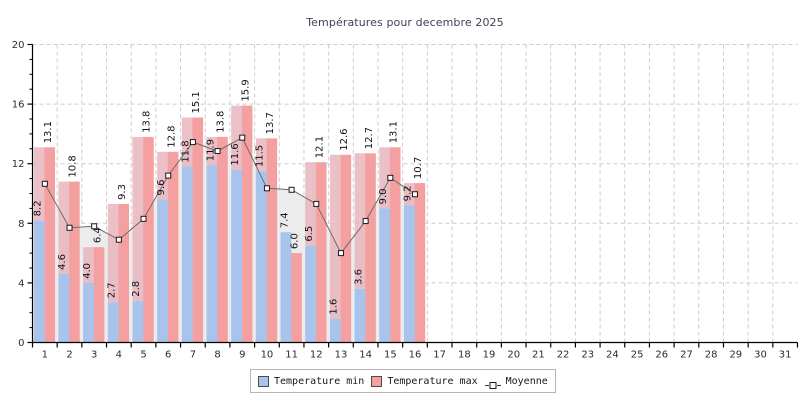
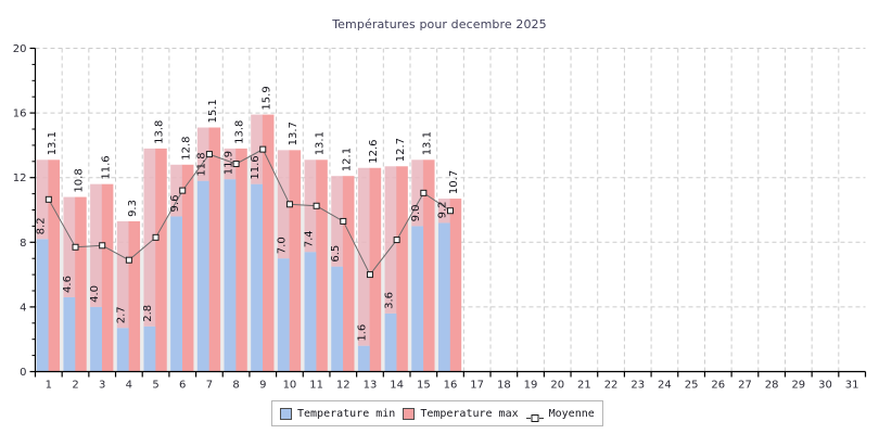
Temperature max/3: 6.4 -> 11.6
Temperature min/10: 11.5 -> 7.0
Temperature max/11: 6.0 -> 13.1
